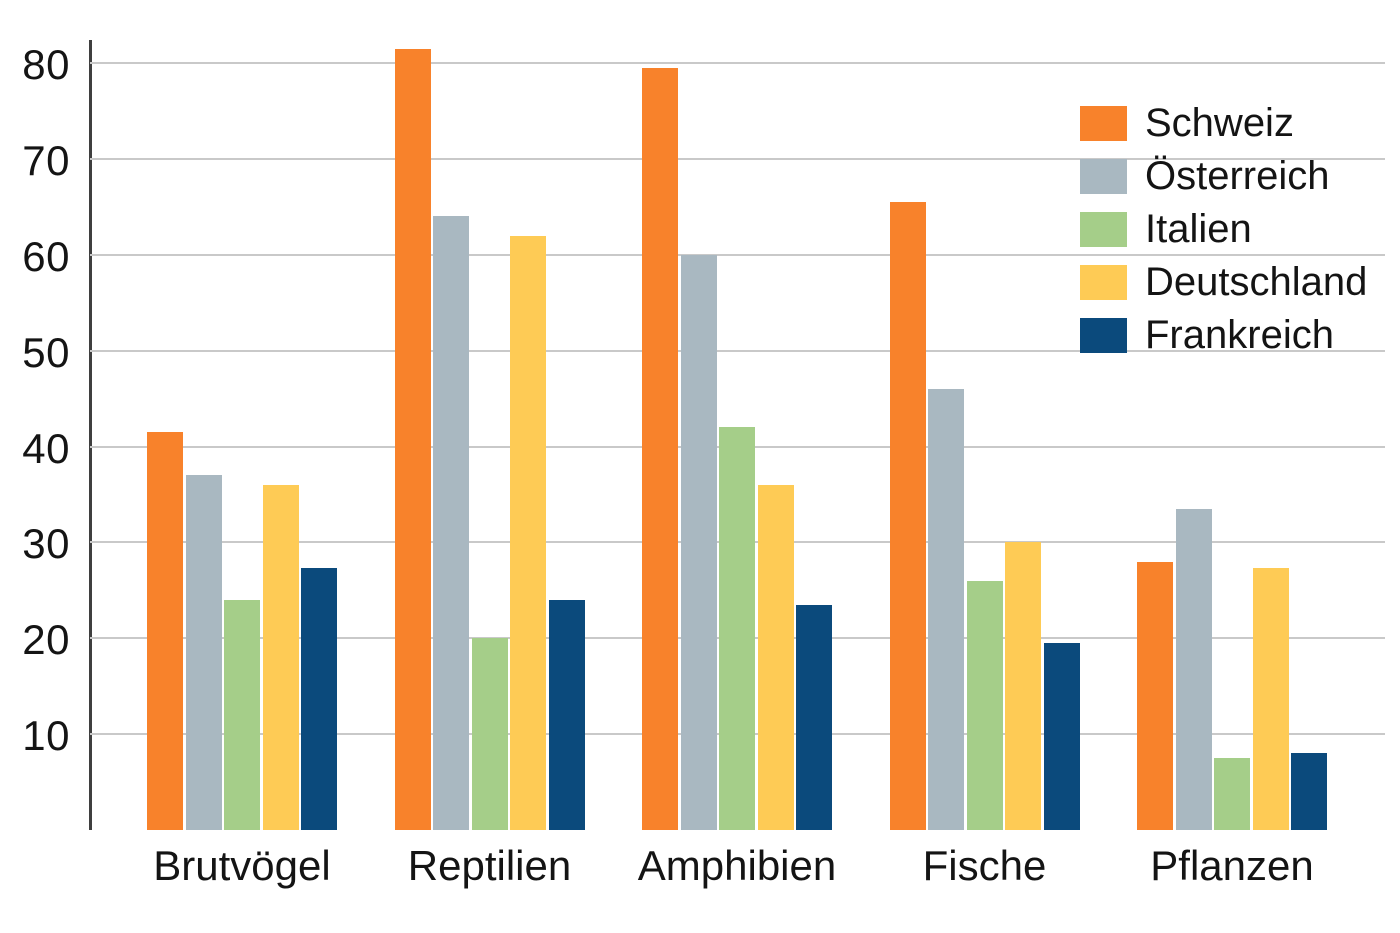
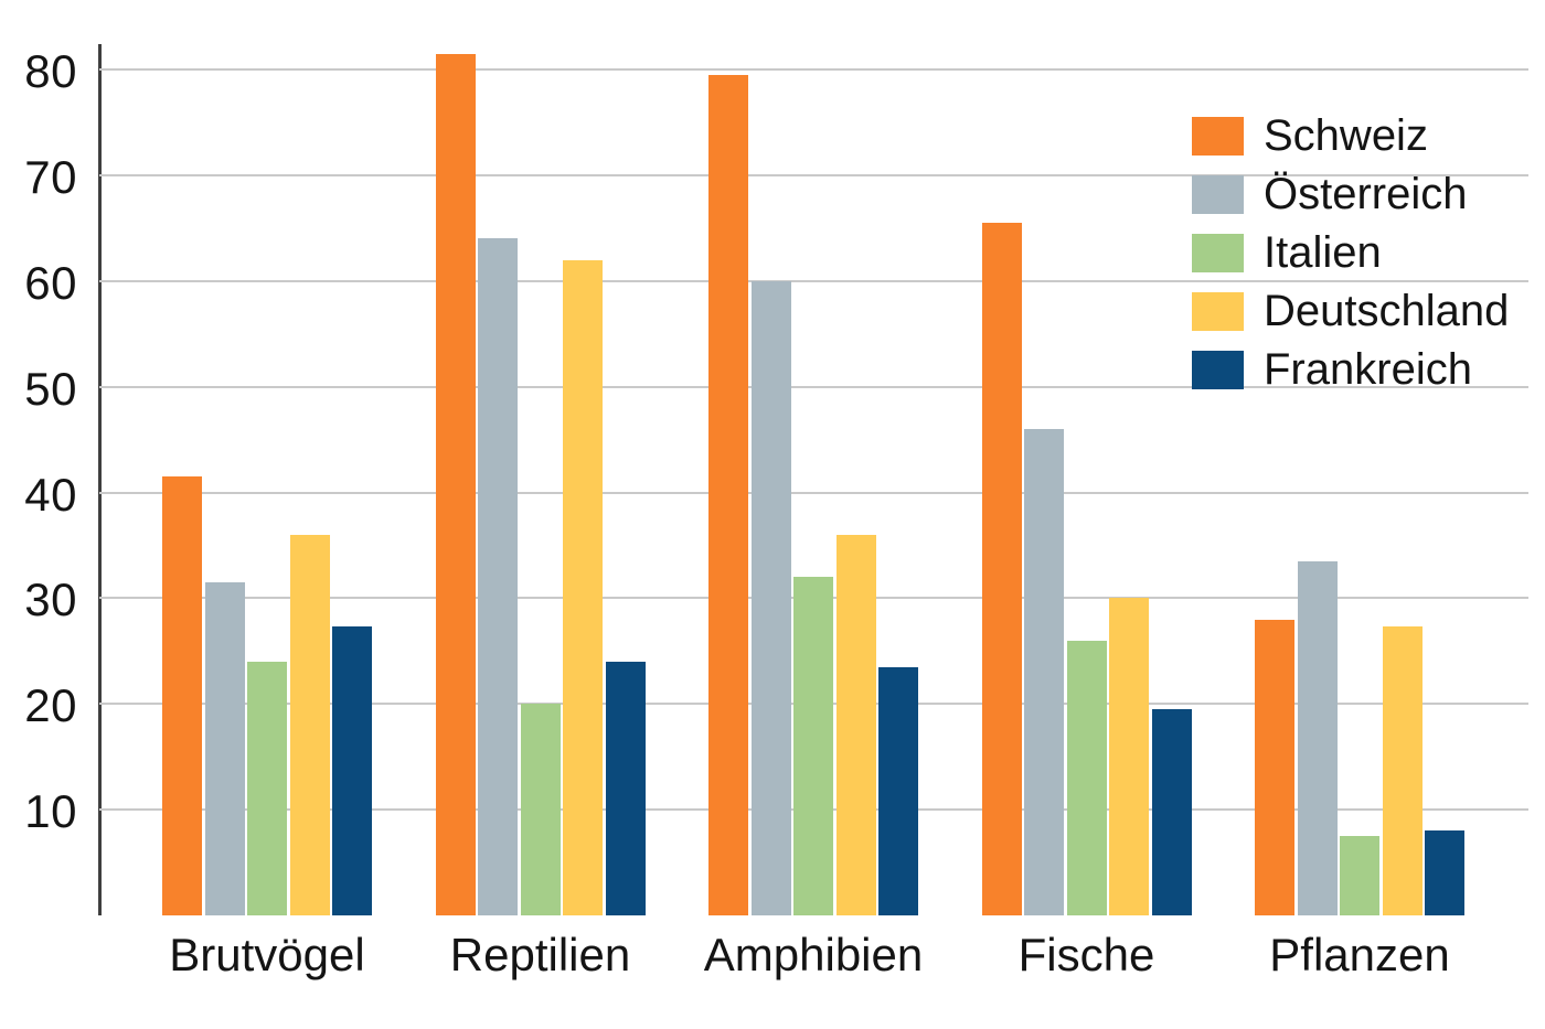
Österreich/Brutvögel: 37 -> 32
Italien/Amphibien: 42 -> 32
